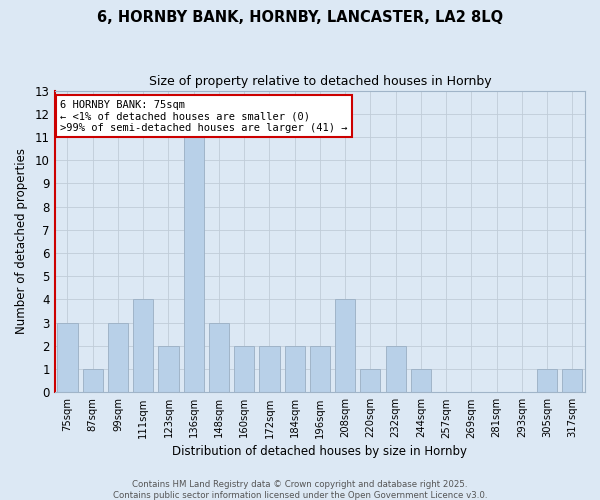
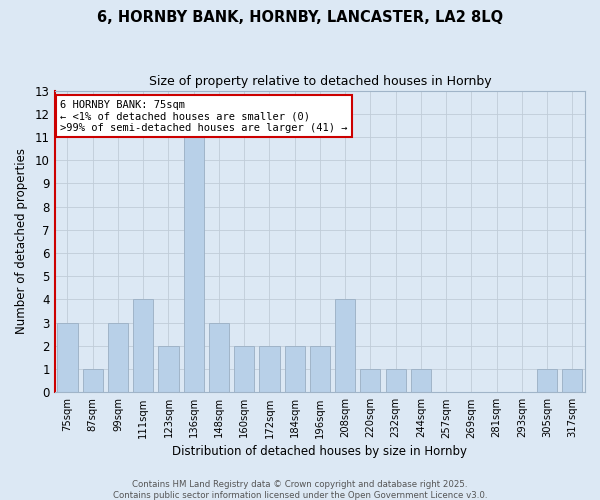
232sqm: 2 -> 1
